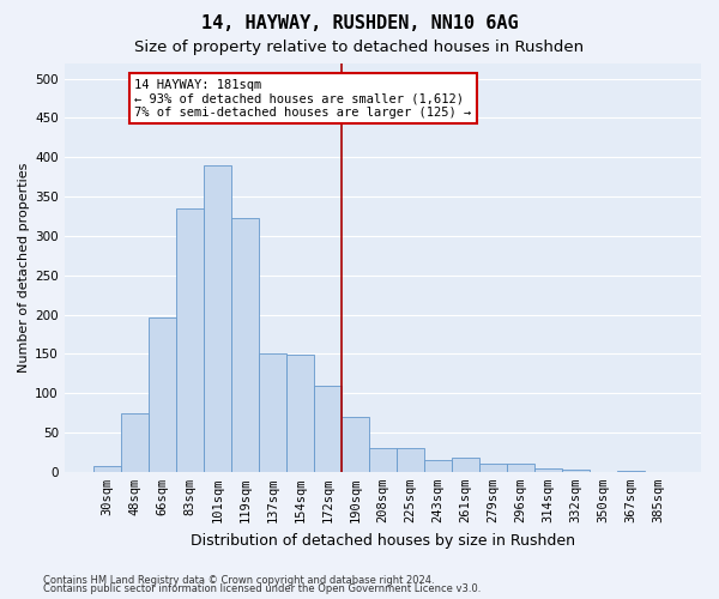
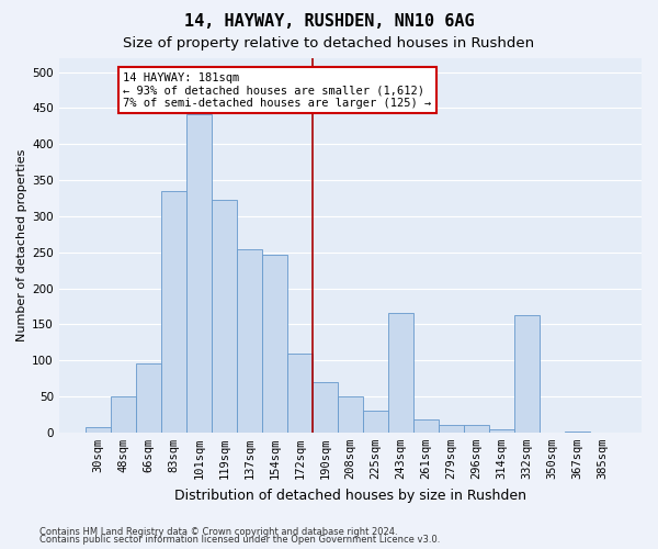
48sqm: 75 -> 50
66sqm: 197 -> 96
101sqm: 390 -> 442
137sqm: 150 -> 254
154sqm: 149 -> 246
208sqm: 30 -> 50
243sqm: 15 -> 166
332sqm: 2 -> 162
